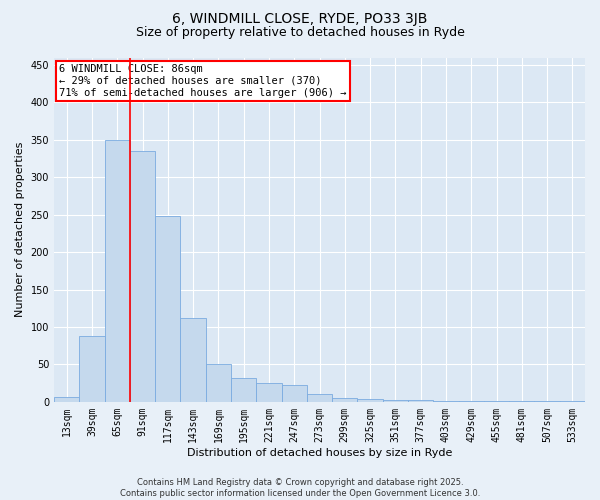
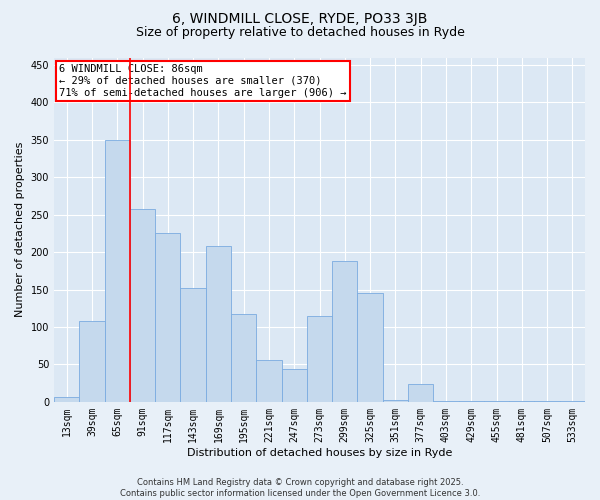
39sqm: 88 -> 108
91sqm: 335 -> 258
117sqm: 248 -> 226
143sqm: 112 -> 152
169sqm: 50 -> 208
195sqm: 32 -> 118
221sqm: 25 -> 56
247sqm: 22 -> 44
273sqm: 10 -> 114
299sqm: 5 -> 188
325sqm: 4 -> 146
377sqm: 2 -> 24
